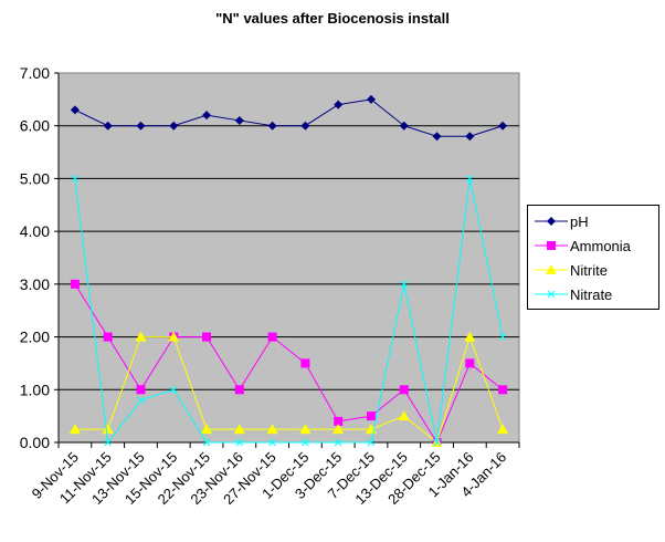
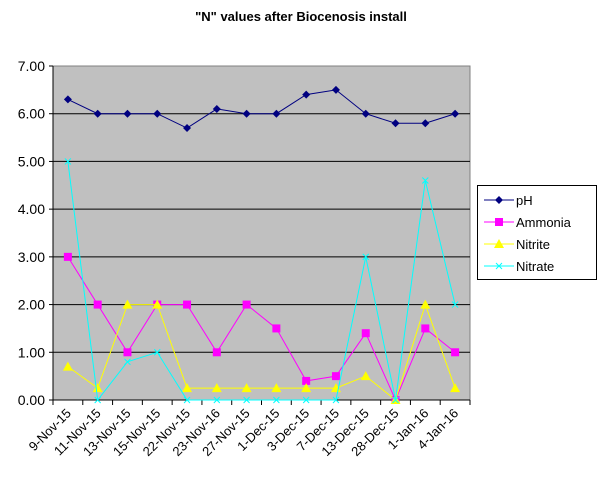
Nitrite/9-Nov-15: 0.2 -> 0.7
pH/22-Nov-15: 6.2 -> 5.7
Ammonia/13-Dec-15: 1.0 -> 1.4
Nitrate/1-Jan-16: 5.0 -> 4.6
